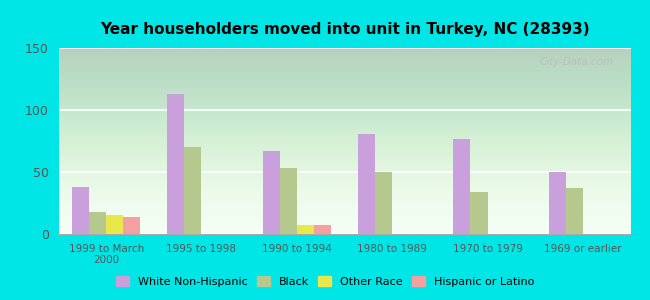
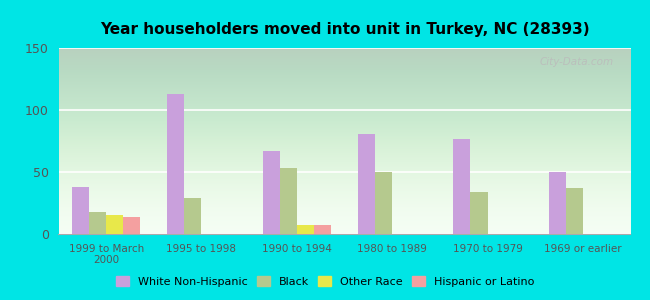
Black/1995 to 1998: 70 -> 29
